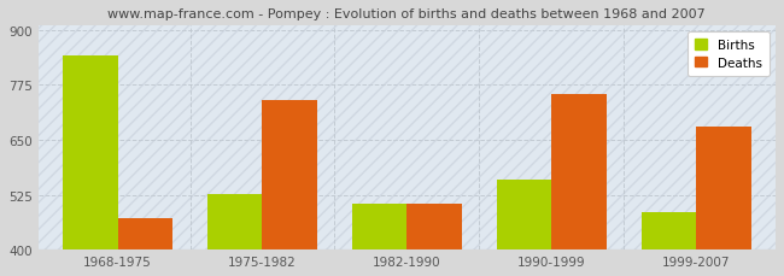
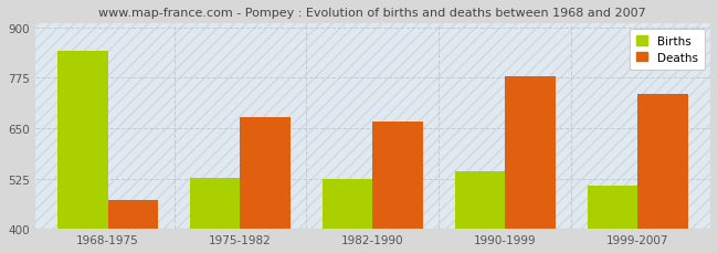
Deaths/1975-1982: 740 -> 677
Births/1982-1990: 505 -> 523
Deaths/1982-1990: 505 -> 665
Births/1990-1999: 560 -> 543
Deaths/1990-1999: 755 -> 778
Births/1999-2007: 485 -> 508
Deaths/1999-2007: 680 -> 735
